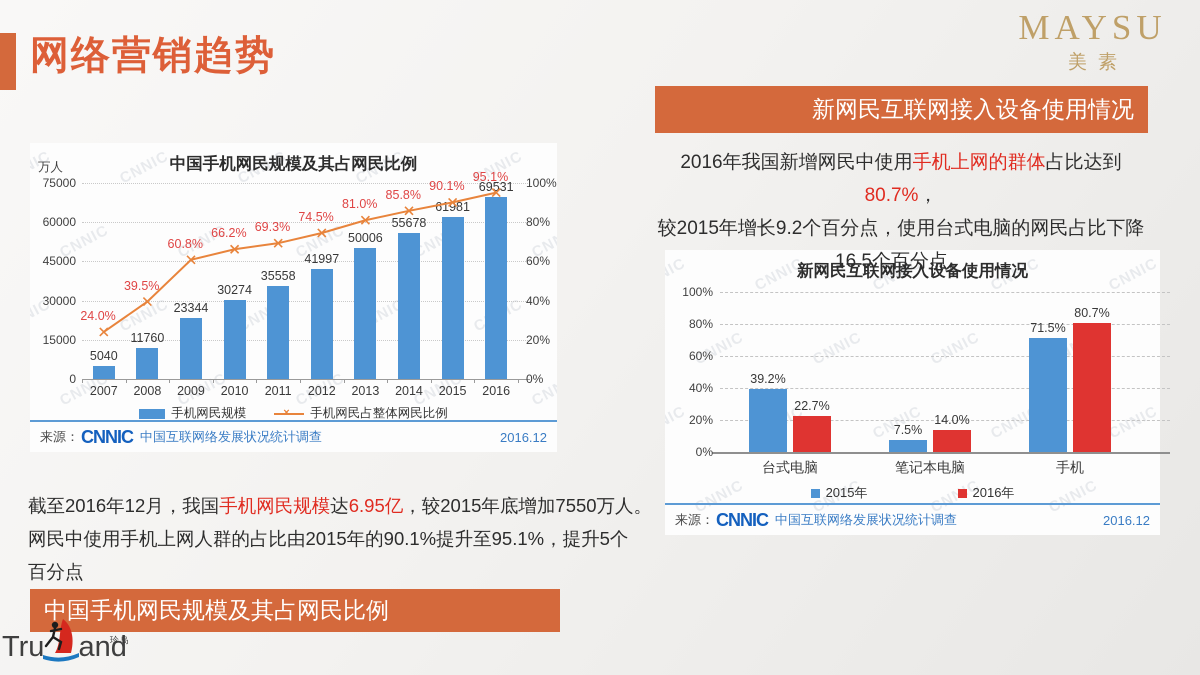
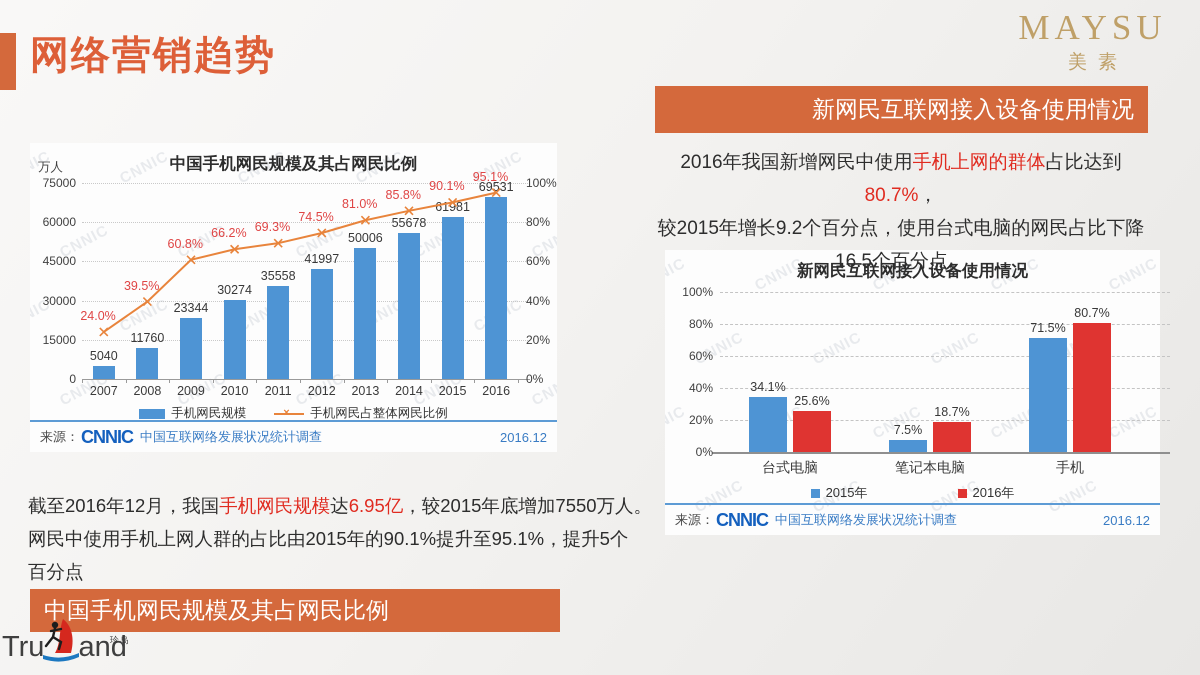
新网民互联网接入设备使用情况/2015年/台式电脑: 39.2% -> 34.1%
新网民互联网接入设备使用情况/2016年/台式电脑: 22.7% -> 25.6%
新网民互联网接入设备使用情况/2016年/笔记本电脑: 14.0% -> 18.7%
